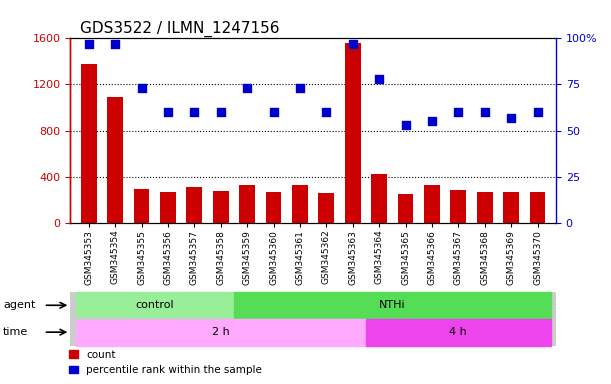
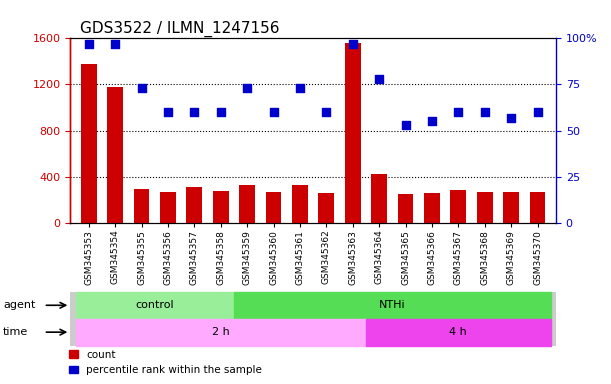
count/GSM345354: 1090 -> 1180
count/GSM345366: 330 -> 260
